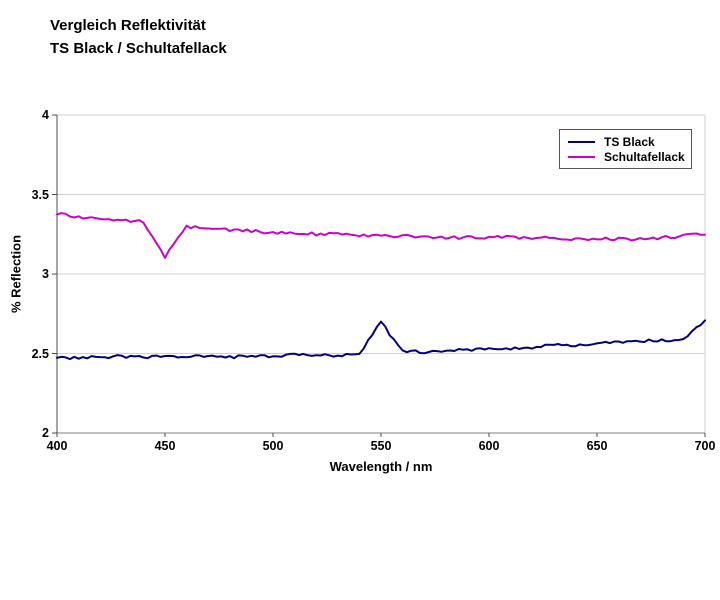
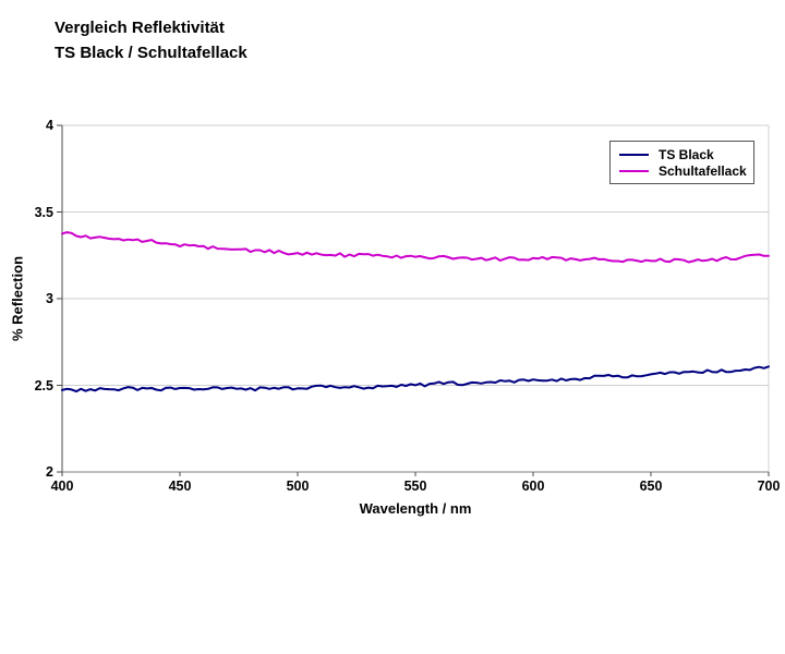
Schultafellack/450: 3.11 -> 3.31
TS Black/550: 2.70 -> 2.50
TS Black/700: 2.70 -> 2.60
